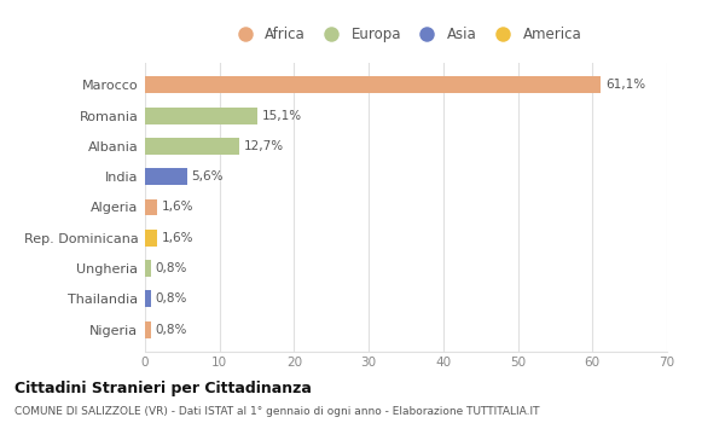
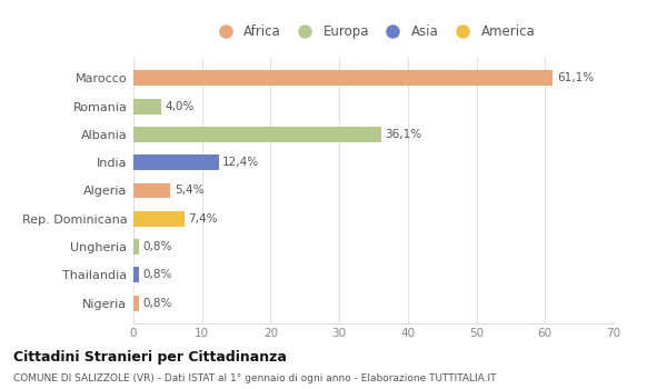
Romania: 15,1% -> 4,0%
Albania: 12,7% -> 36,1%
India: 5,6% -> 12,4%
Algeria: 1,6% -> 5,4%
Rep. Dominicana: 1,6% -> 7,4%
